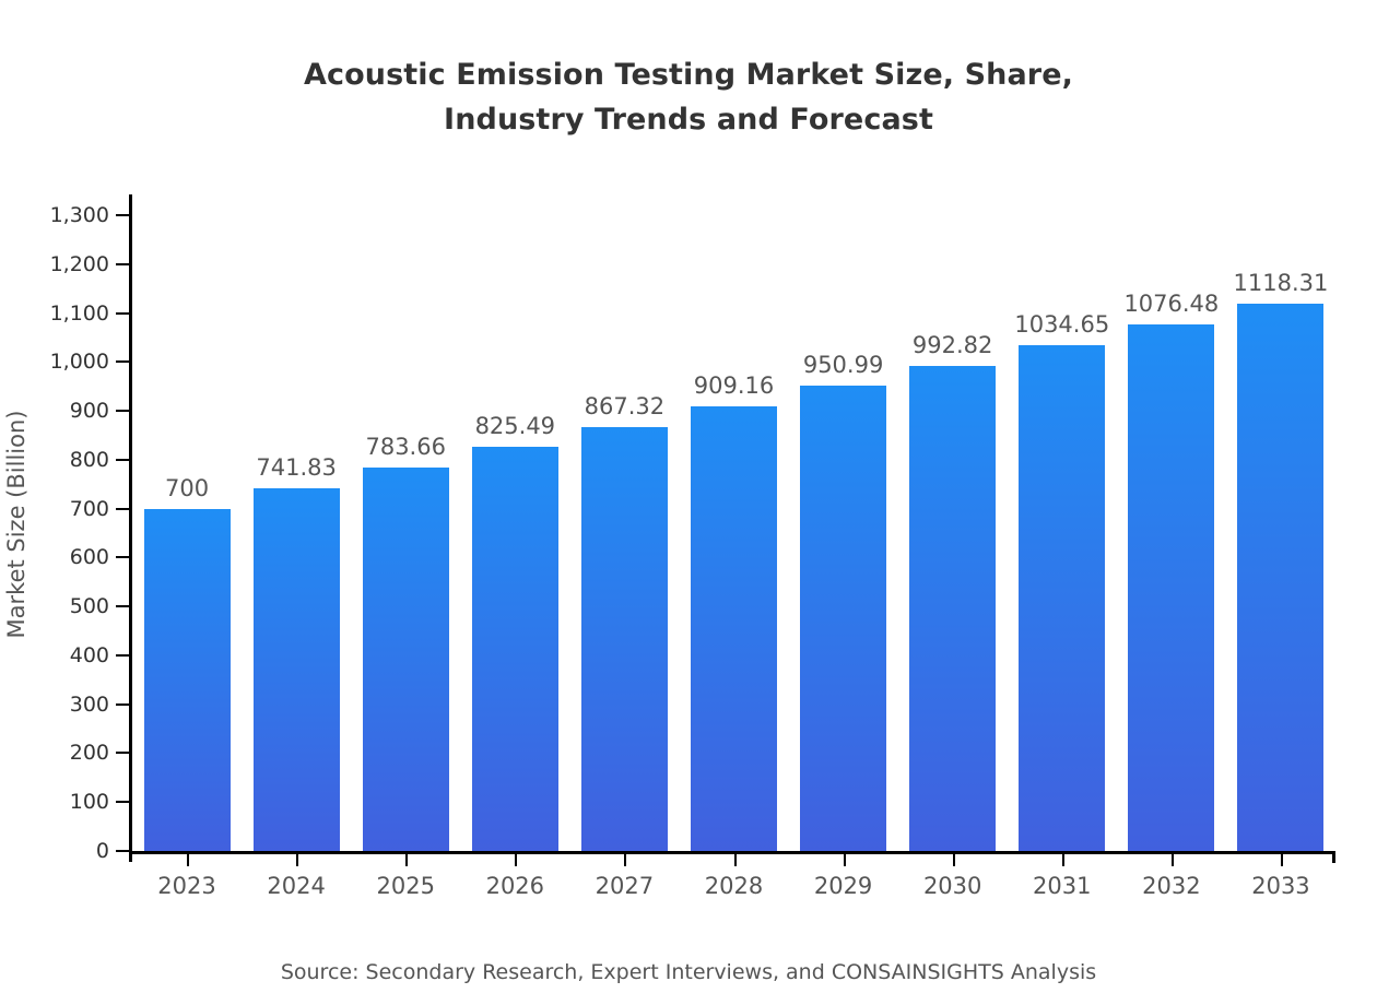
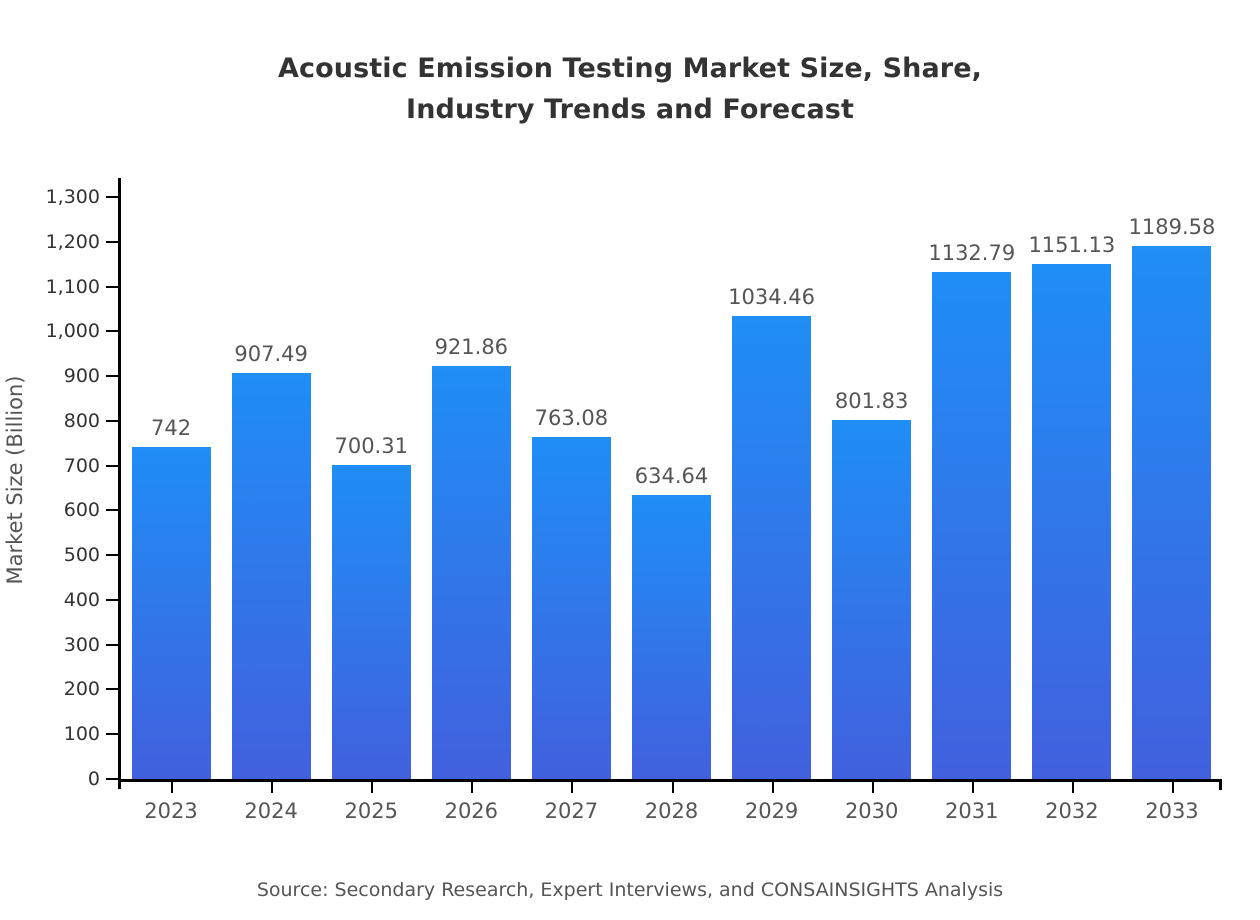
2023: 700 -> 742
2024: 741.83 -> 907.49
2025: 783.66 -> 700.31
2026: 825.49 -> 921.86
2027: 867.32 -> 763.08
2028: 909.16 -> 634.64
2029: 950.99 -> 1034.46
2030: 992.82 -> 801.83
2031: 1034.65 -> 1132.79
2032: 1076.48 -> 1151.13
2033: 1118.31 -> 1189.58
